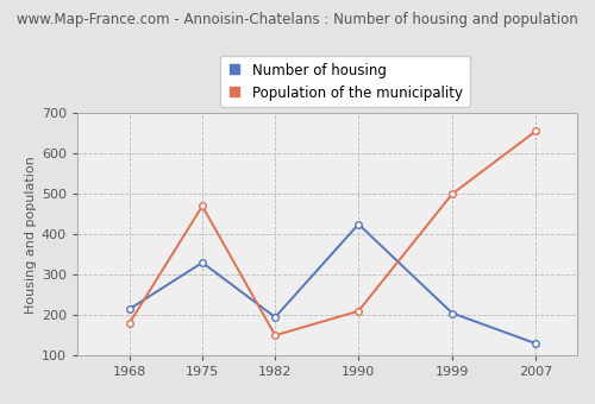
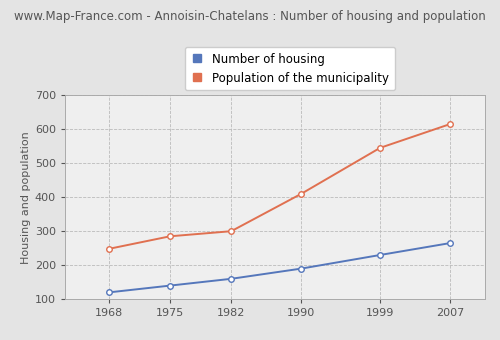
Number of housing/1968: 215 -> 120
Population of the municipality/1968: 180 -> 248
Number of housing/1975: 330 -> 140
Population of the municipality/1975: 470 -> 285
Number of housing/1982: 195 -> 160
Population of the municipality/1982: 150 -> 300
Number of housing/1990: 425 -> 190
Population of the municipality/1990: 210 -> 410
Number of housing/1999: 205 -> 230
Population of the municipality/1999: 500 -> 545
Number of housing/2007: 130 -> 265
Population of the municipality/2007: 655 -> 615
